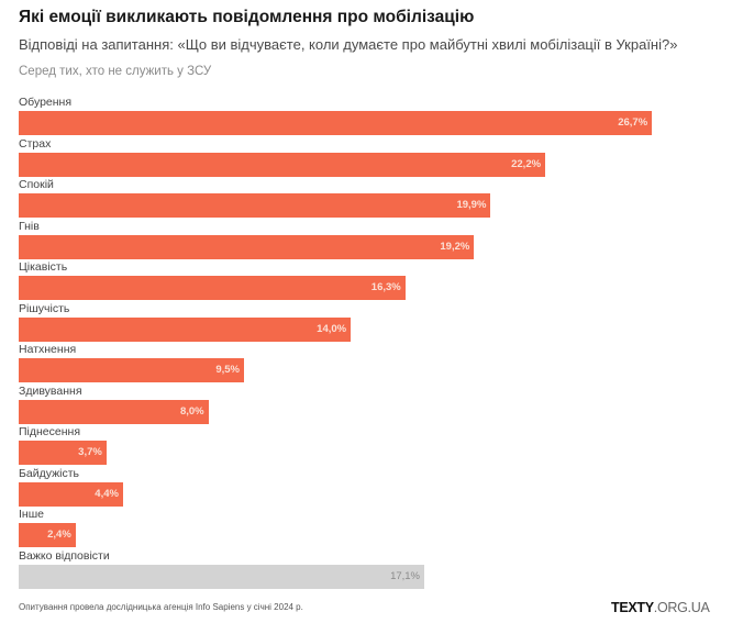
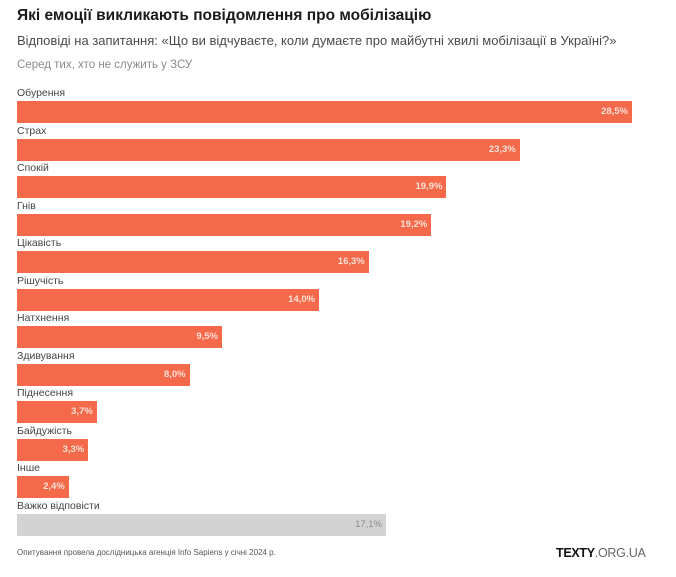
Обурення: 26,7% -> 28,5%
Страх: 22,2% -> 23,3%
Байдужість: 4,4% -> 3,3%
